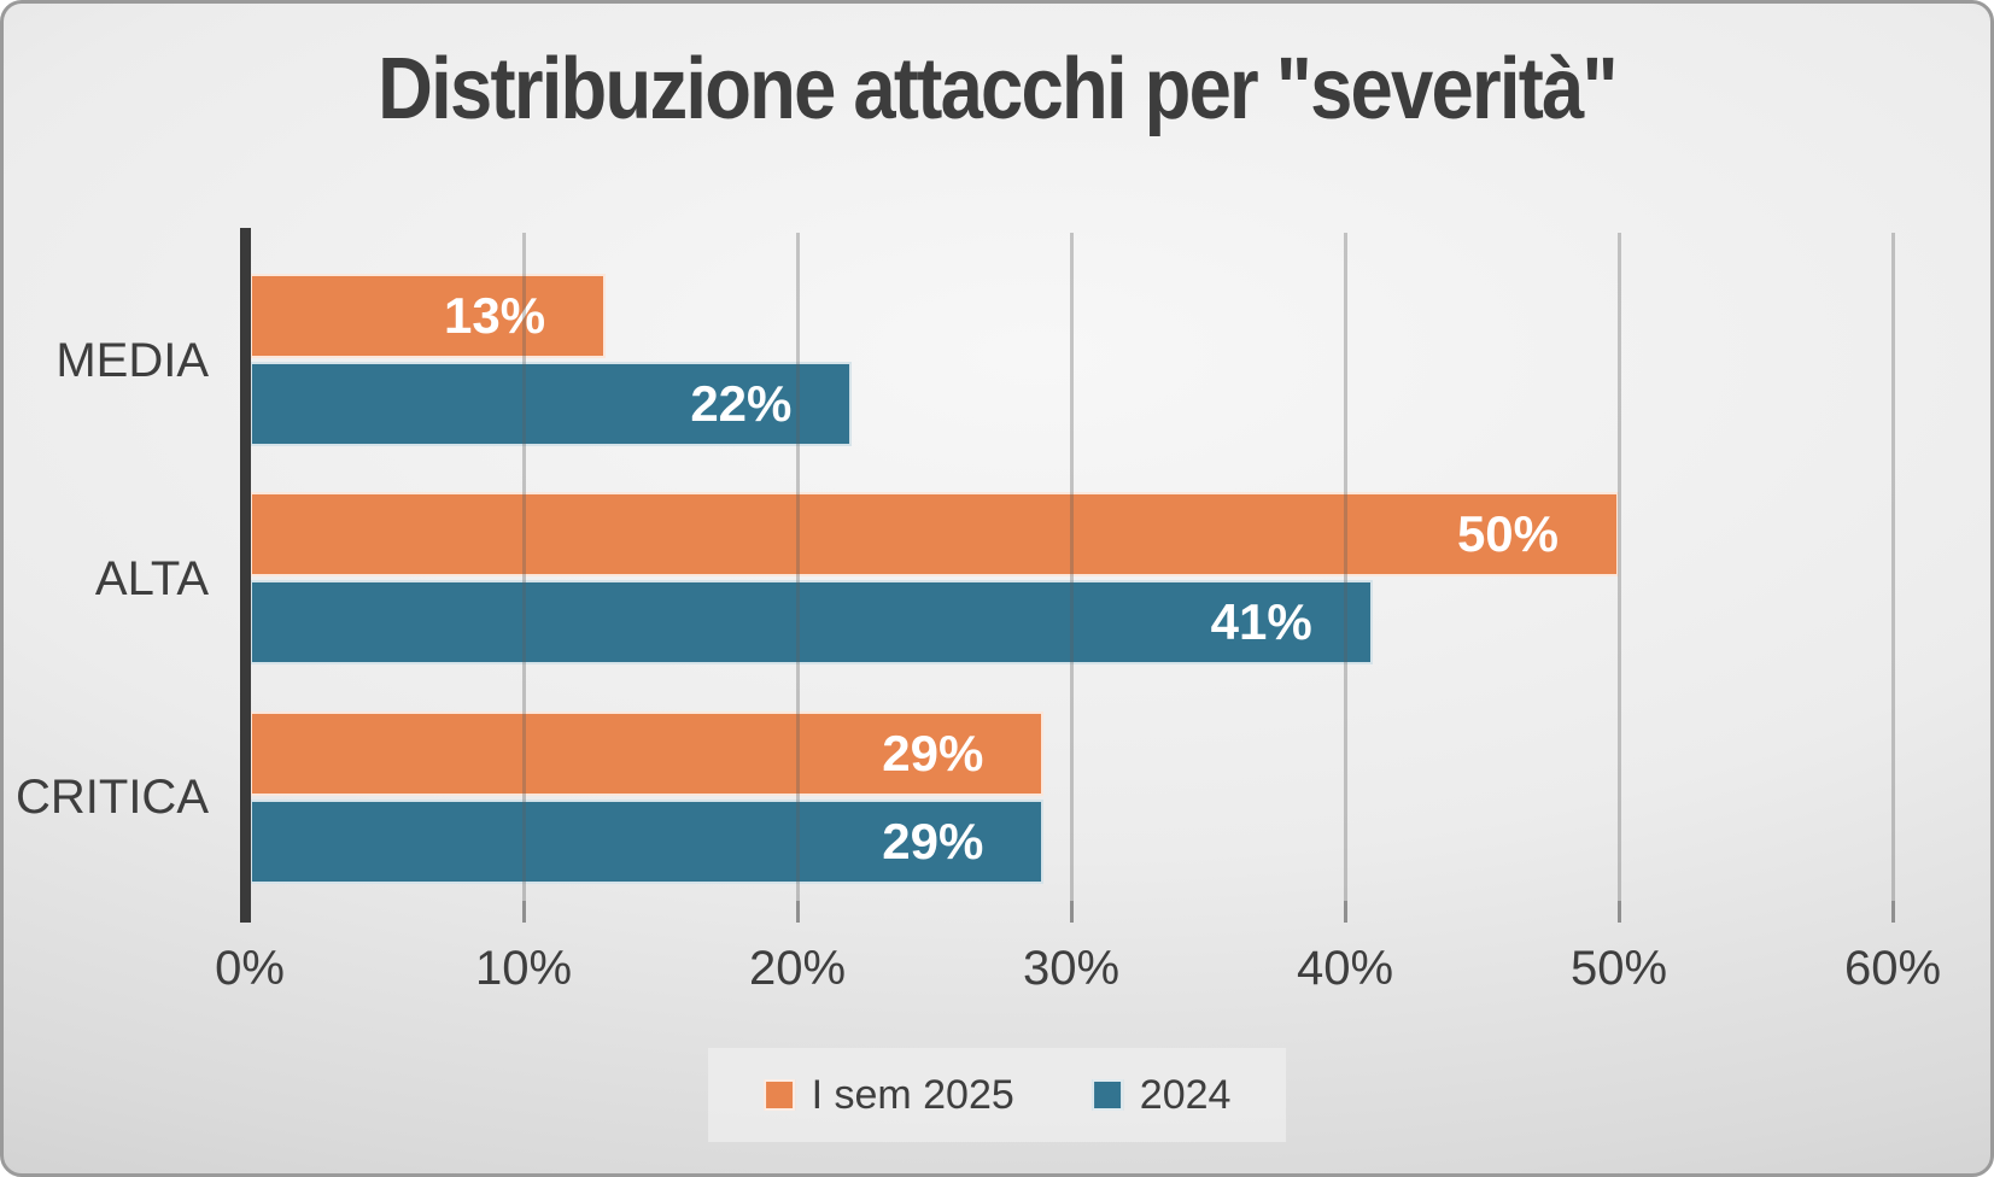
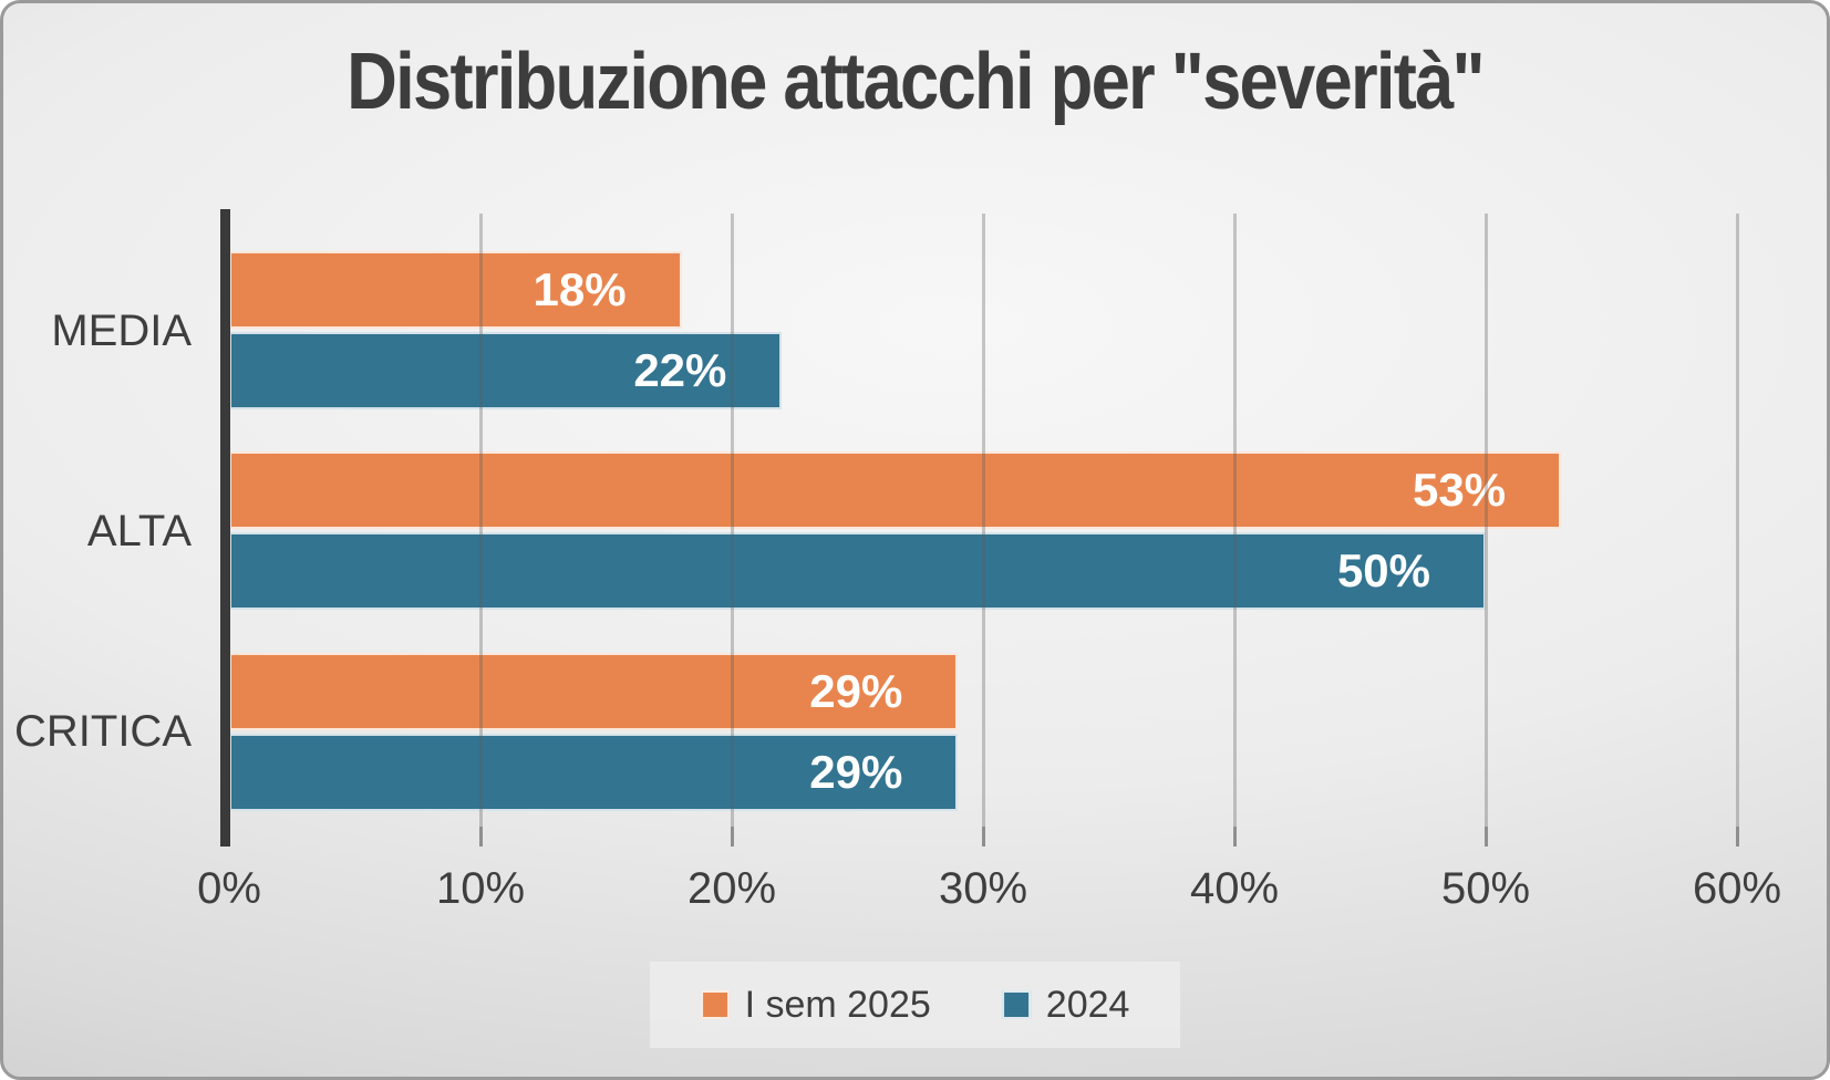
I sem 2025/MEDIA: 13% -> 18%
I sem 2025/ALTA: 50% -> 53%
2024/ALTA: 41% -> 50%
